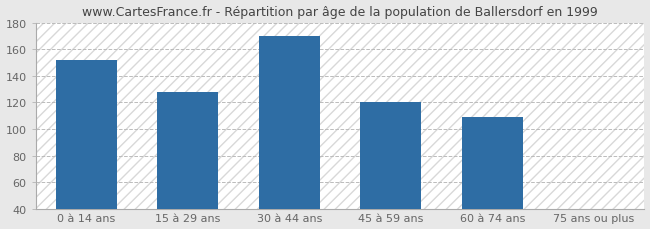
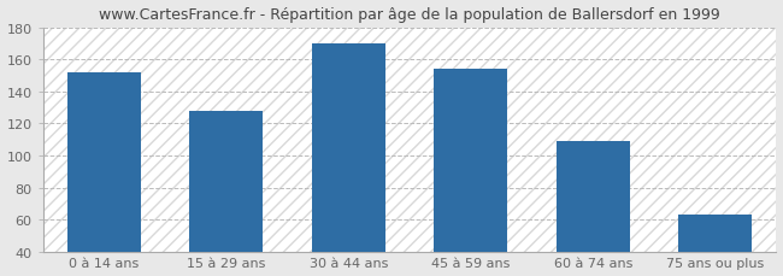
45 à 59 ans: 120 -> 154
75 ans ou plus: 40 -> 63
